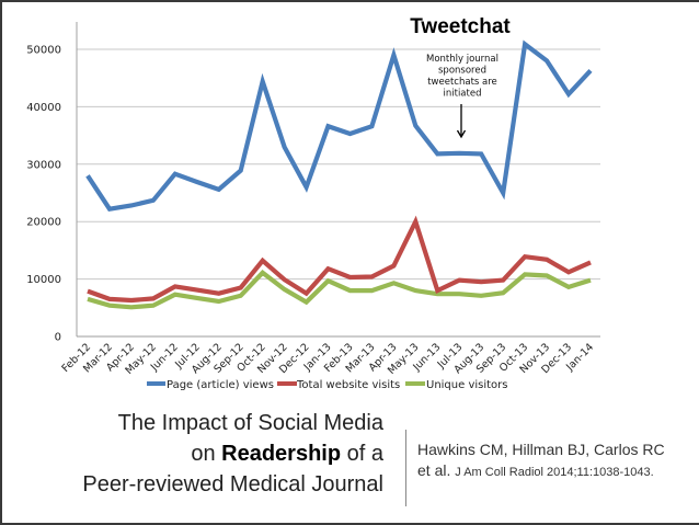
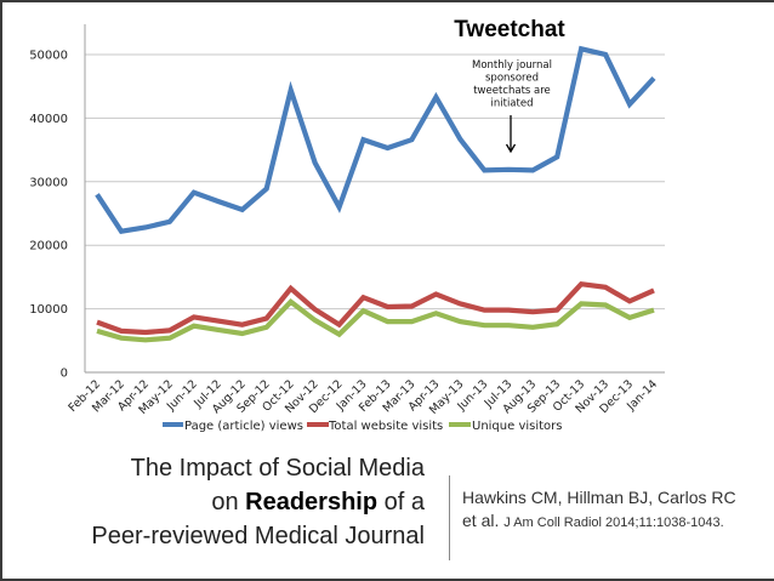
Page (article) views/Apr-13: 49000 -> 43000
Total website visits/May-13: 20000 -> 11000
Total website visits/Jun-13: 8000 -> 10000
Page (article) views/Sep-13: 25000 -> 34000
Page (article) views/Nov-13: 48000 -> 50000
